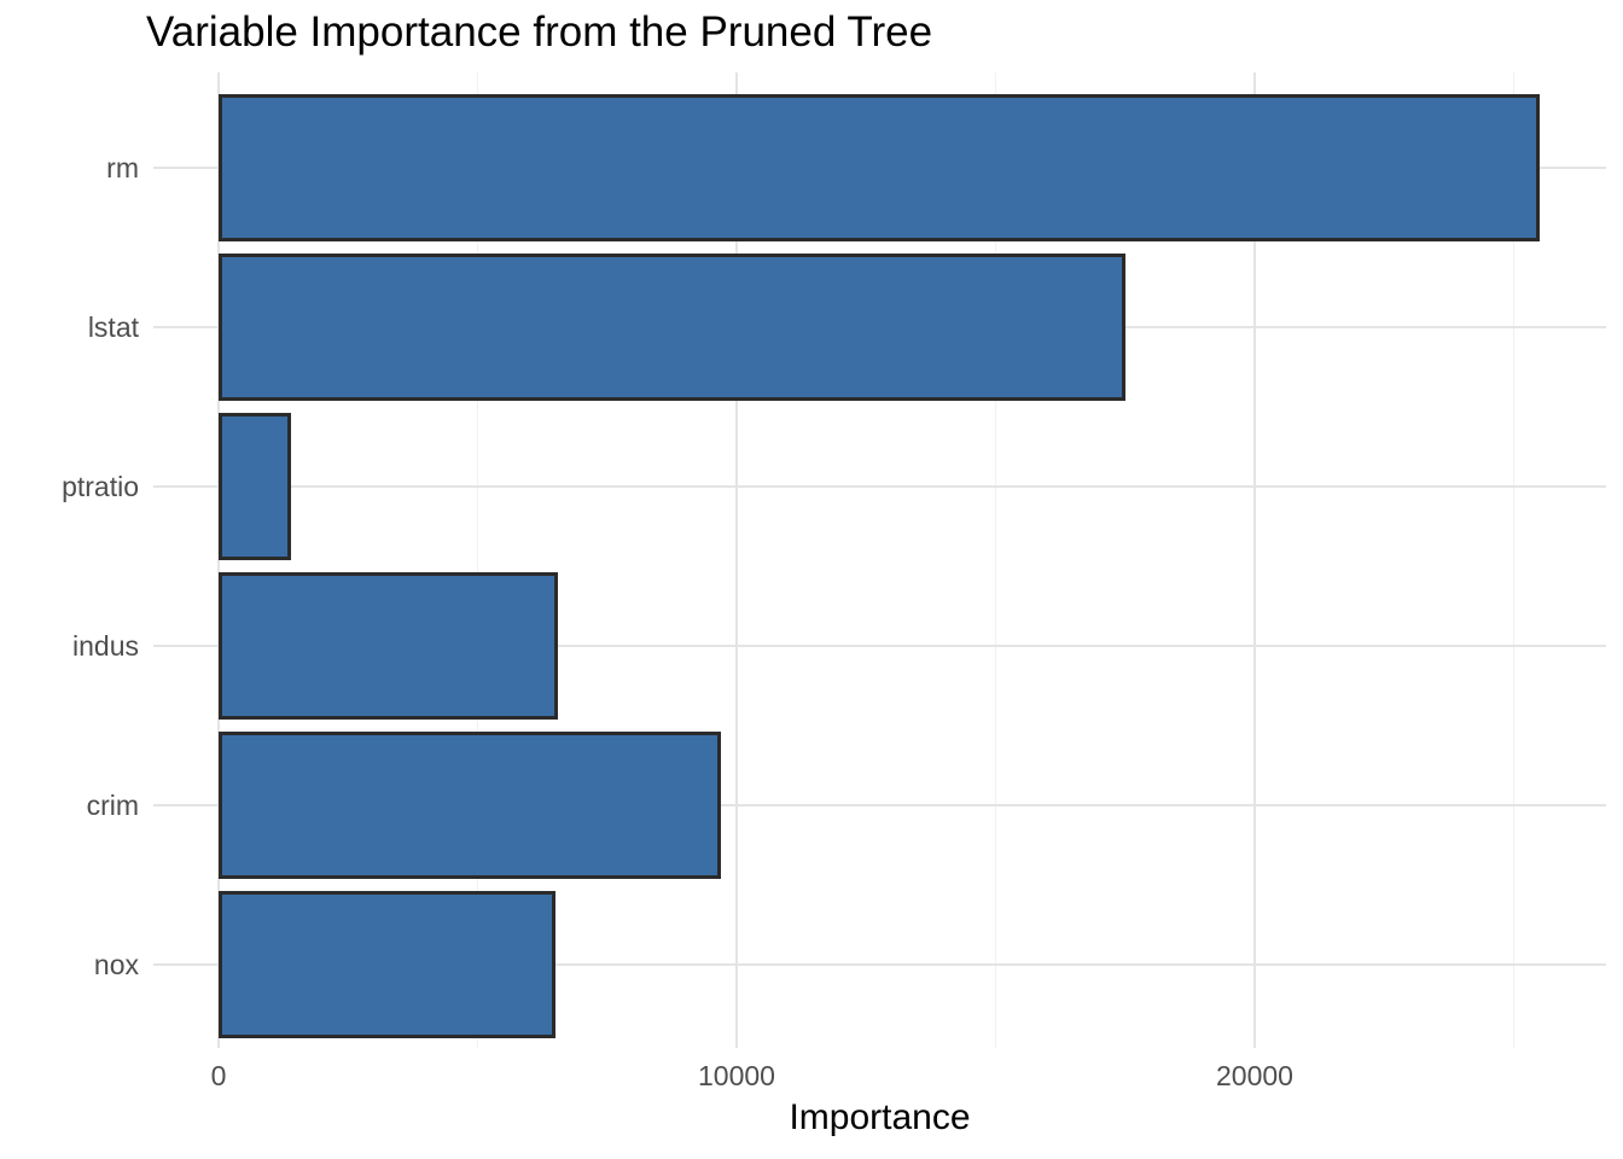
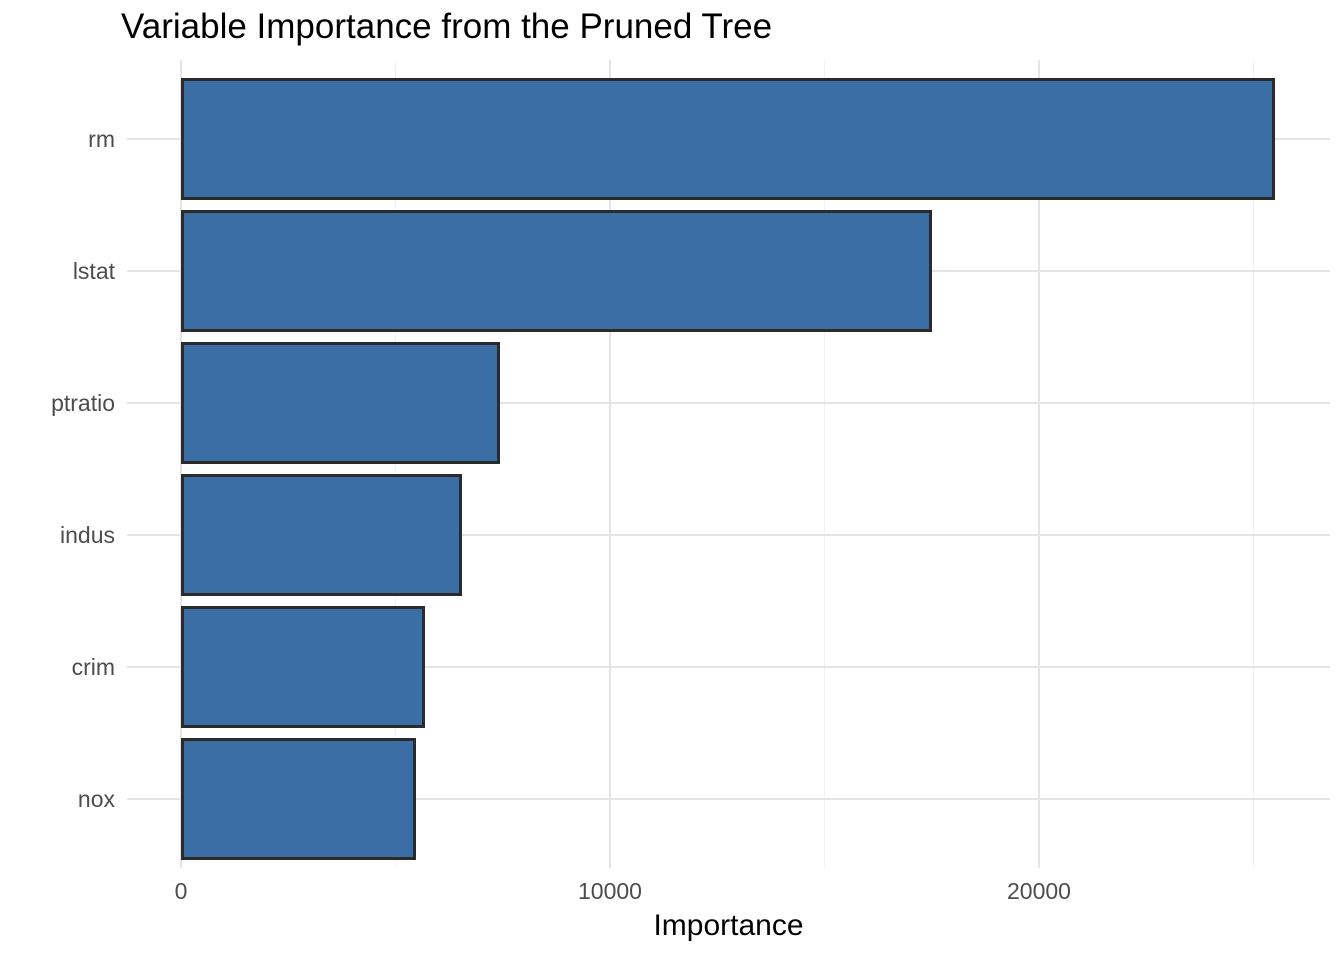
ptratio: 1400 -> 7400
crim: 9700 -> 5700
nox: 6500 -> 5500
